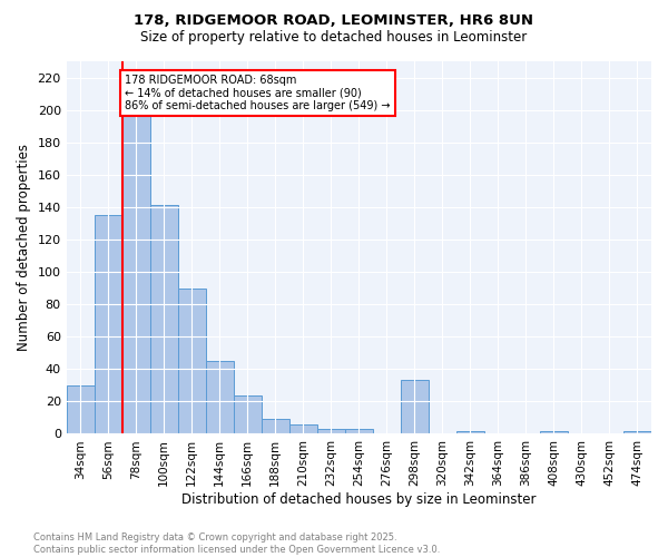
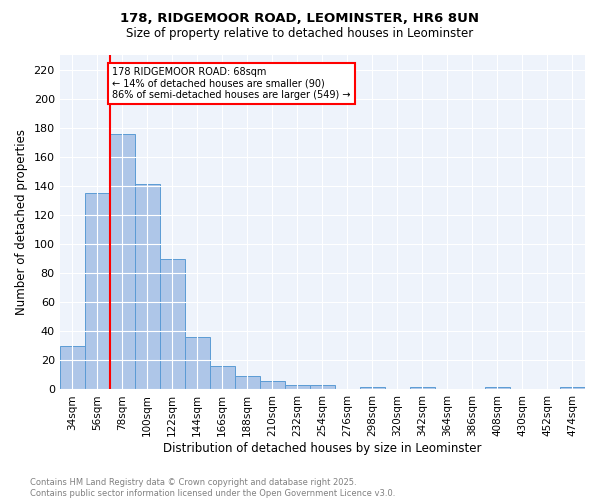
78sqm: 197 -> 176
144sqm: 45 -> 36
166sqm: 24 -> 16
298sqm: 33 -> 2
